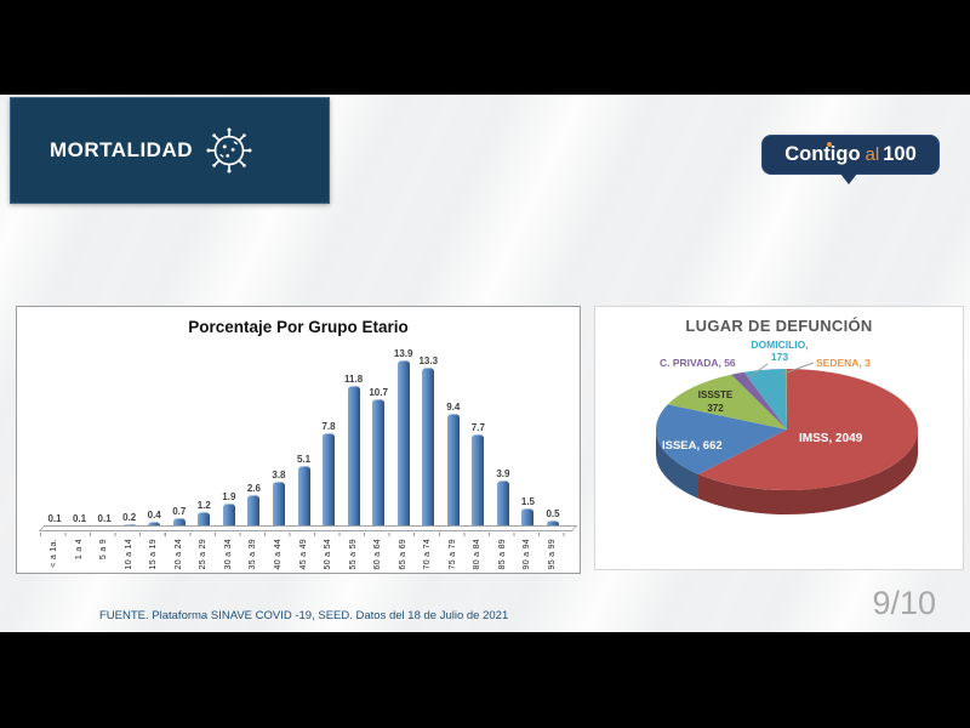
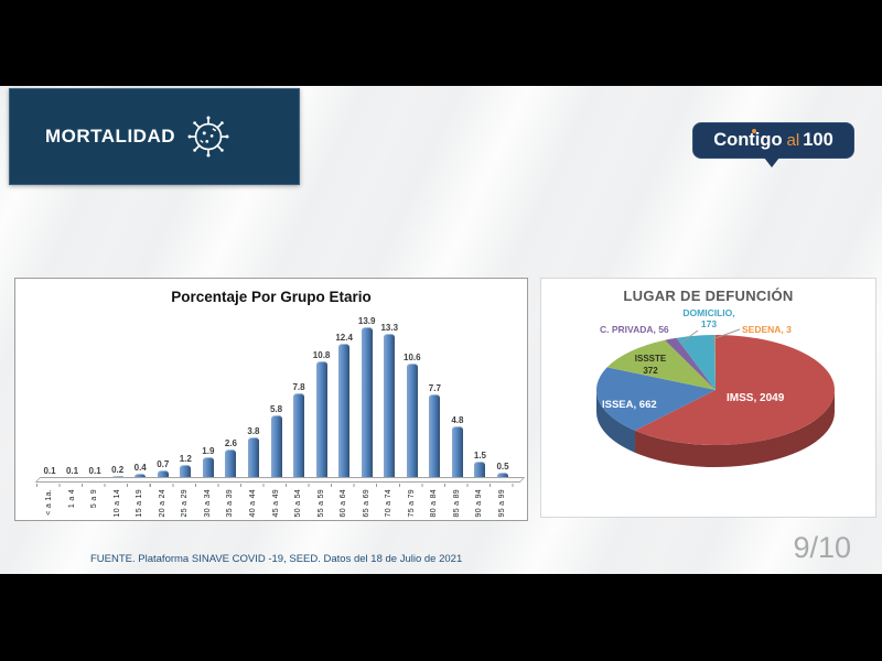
Porcentaje Por Grupo Etario/45 a 49: 5.1 -> 5.8
Porcentaje Por Grupo Etario/55 a 59: 11.8 -> 10.8
Porcentaje Por Grupo Etario/60 a 64: 10.7 -> 12.4
Porcentaje Por Grupo Etario/75 a 79: 9.4 -> 10.6
Porcentaje Por Grupo Etario/85 a 89: 3.9 -> 4.8
